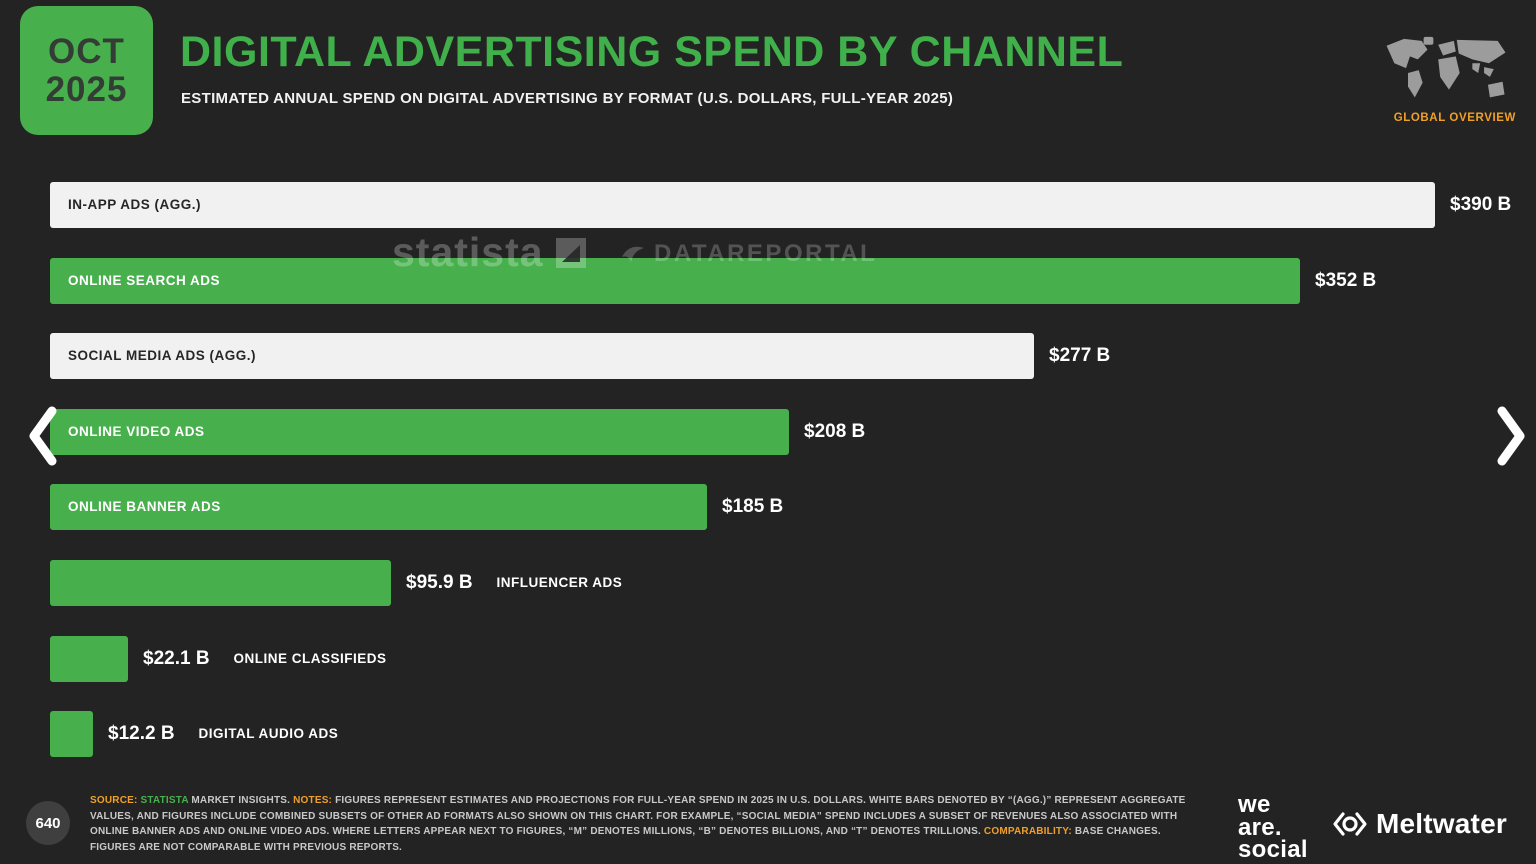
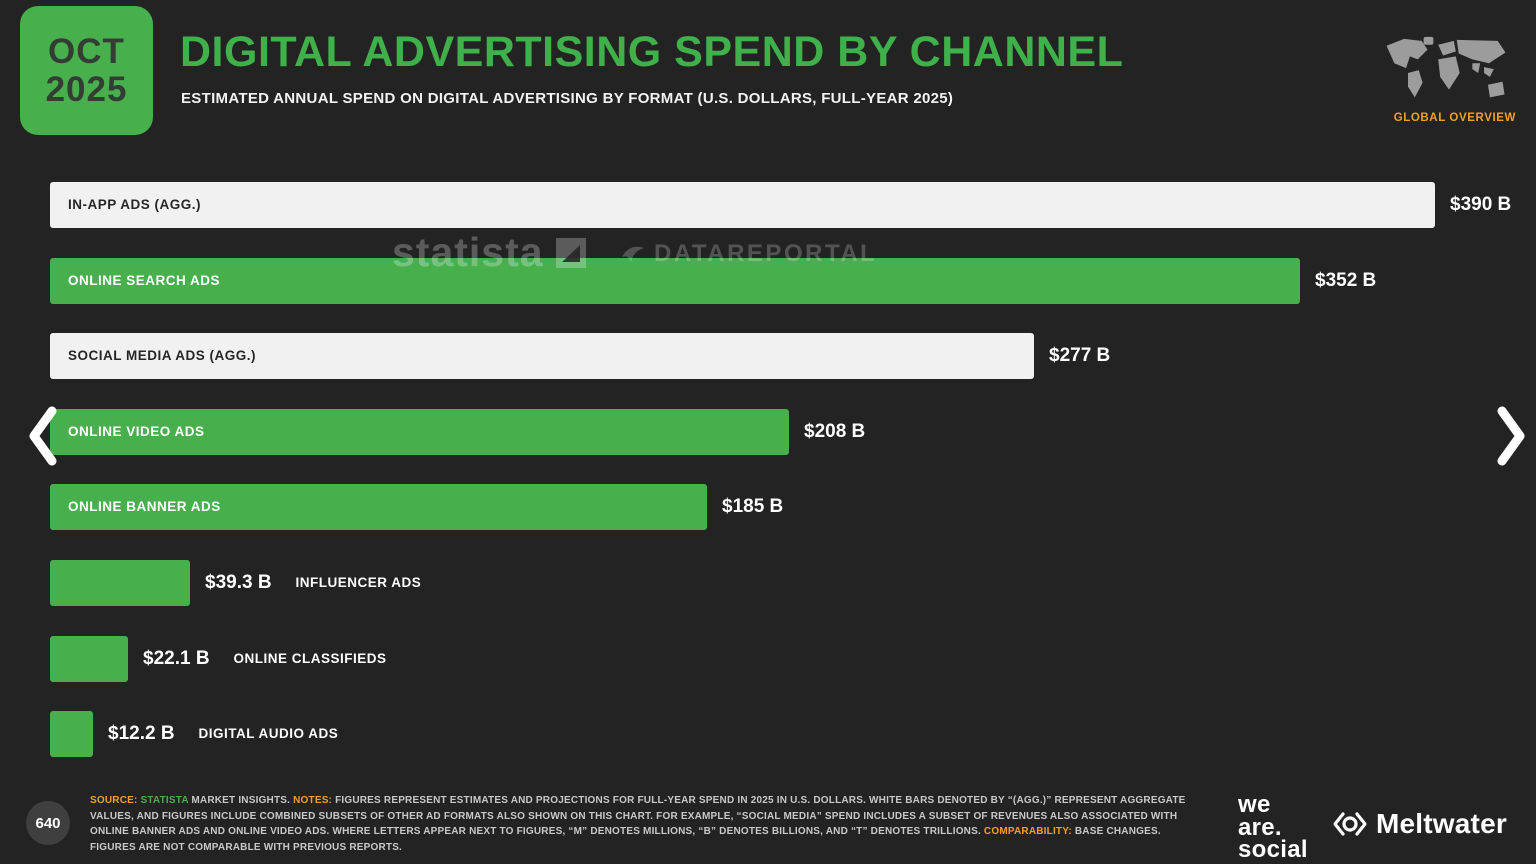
INFLUENCER ADS: $95.9 -> $39.3
